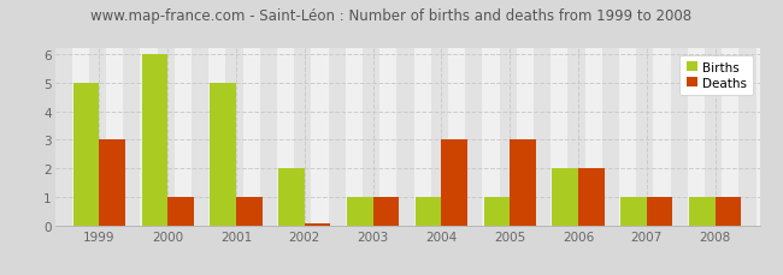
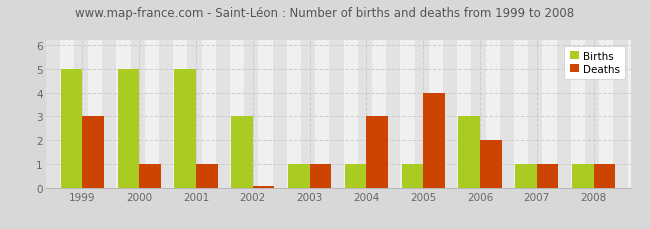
Births/2000: 6 -> 5
Births/2002: 2 -> 3
Deaths/2005: 3.00 -> 4.00
Births/2006: 2 -> 3
